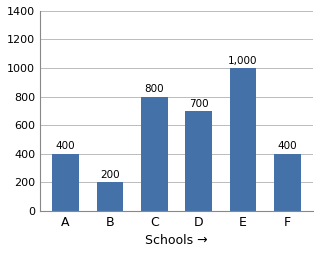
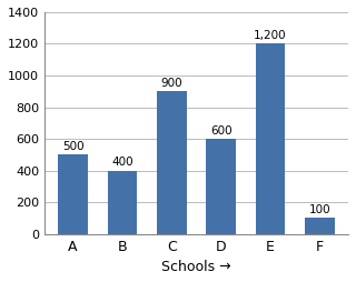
A: 400 -> 500
B: 200 -> 400
C: 800 -> 900
D: 700 -> 600
E: 1,000 -> 1,200
F: 400 -> 100
